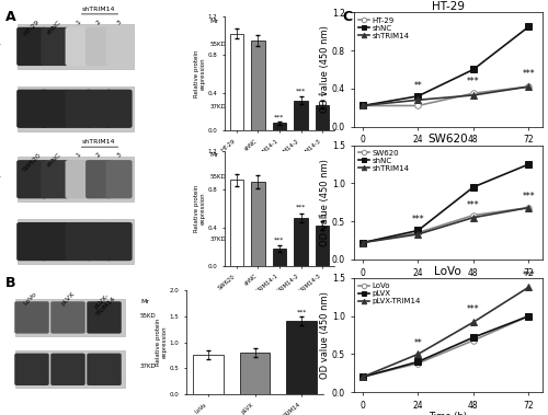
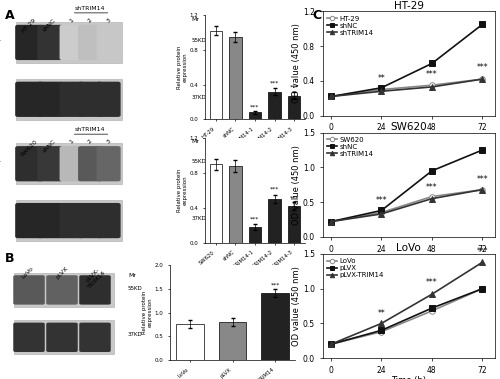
HT-29/HT-29/24: 0.22 -> 0.30
